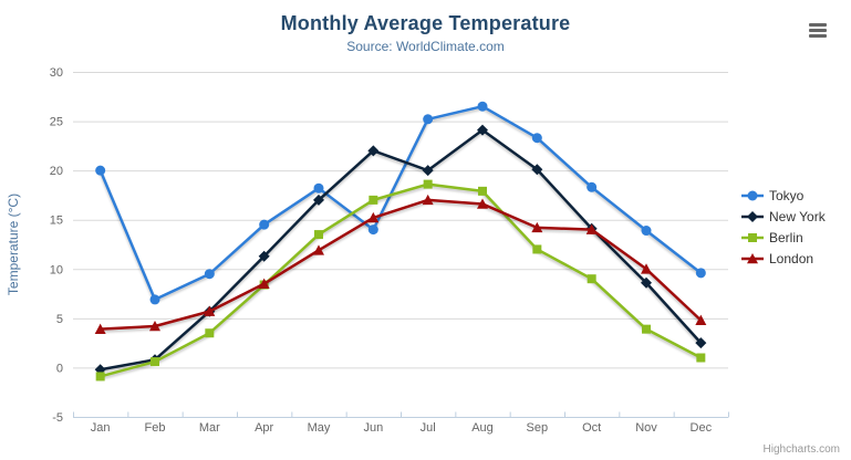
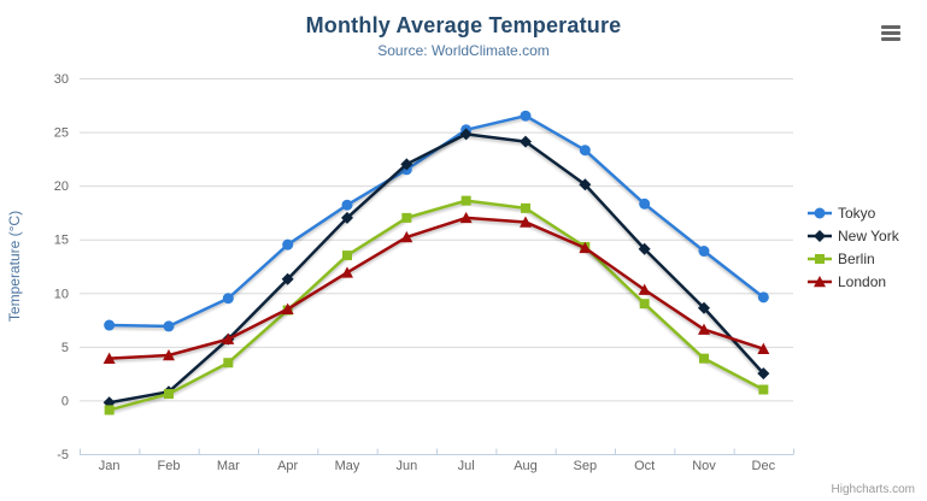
Tokyo/Jan: 20 -> 7
Tokyo/Jun: 14 -> 22
New York/Jul: 20 -> 25
Berlin/Sep: 12 -> 14
London/Oct: 14 -> 10
London/Nov: 10 -> 7
